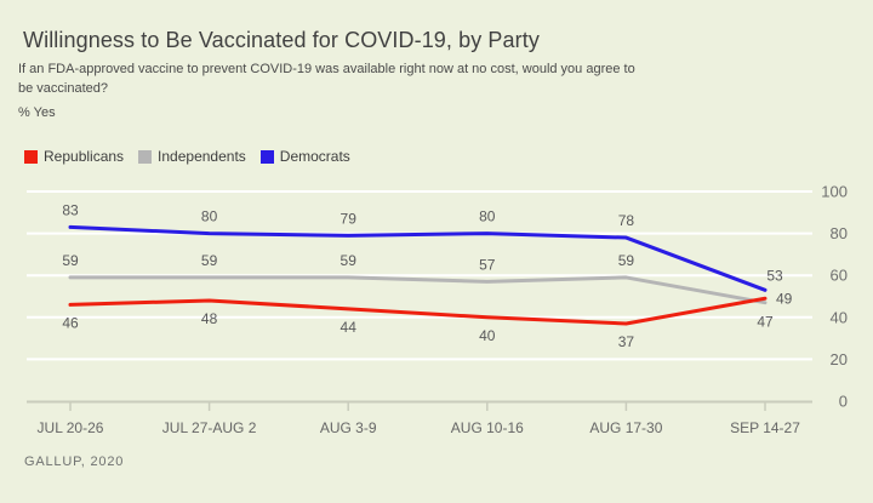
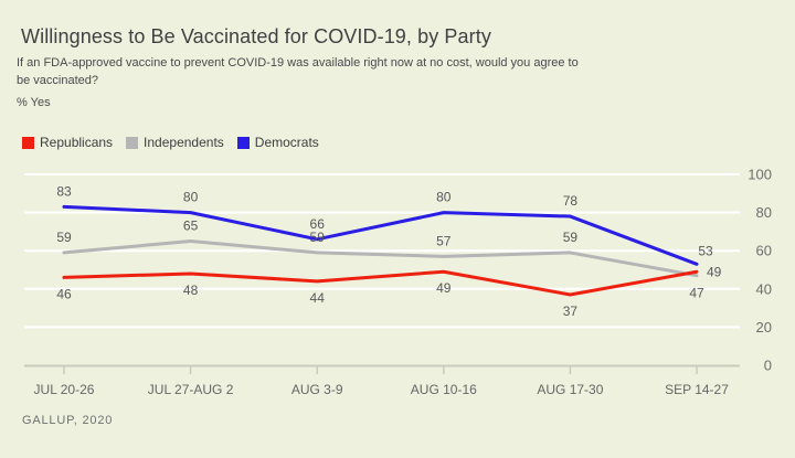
Independents/JUL 27-AUG 2: 59 -> 65
Democrats/AUG 3-9: 79 -> 66
Republicans/AUG 10-16: 40 -> 49
